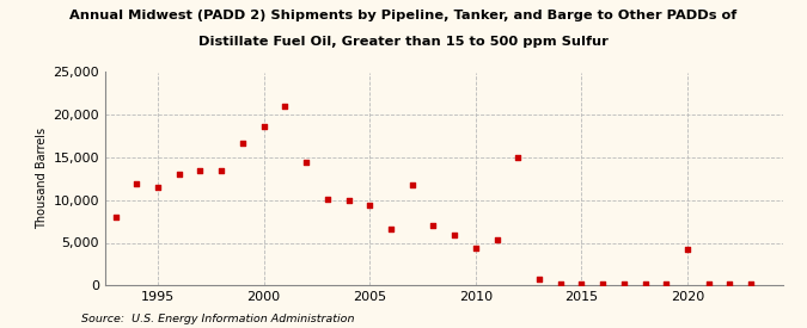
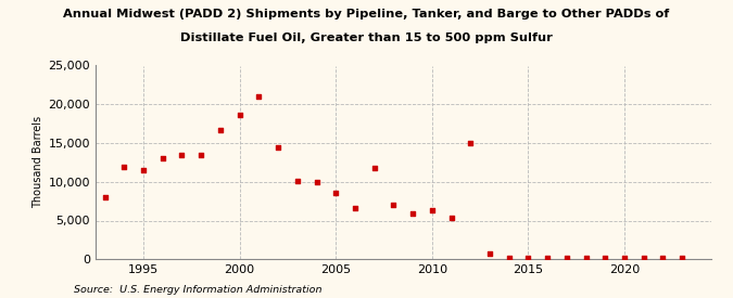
2005: 9,400 -> 8,600
2010: 4,400 -> 6,300
2020: 4,200 -> 200
